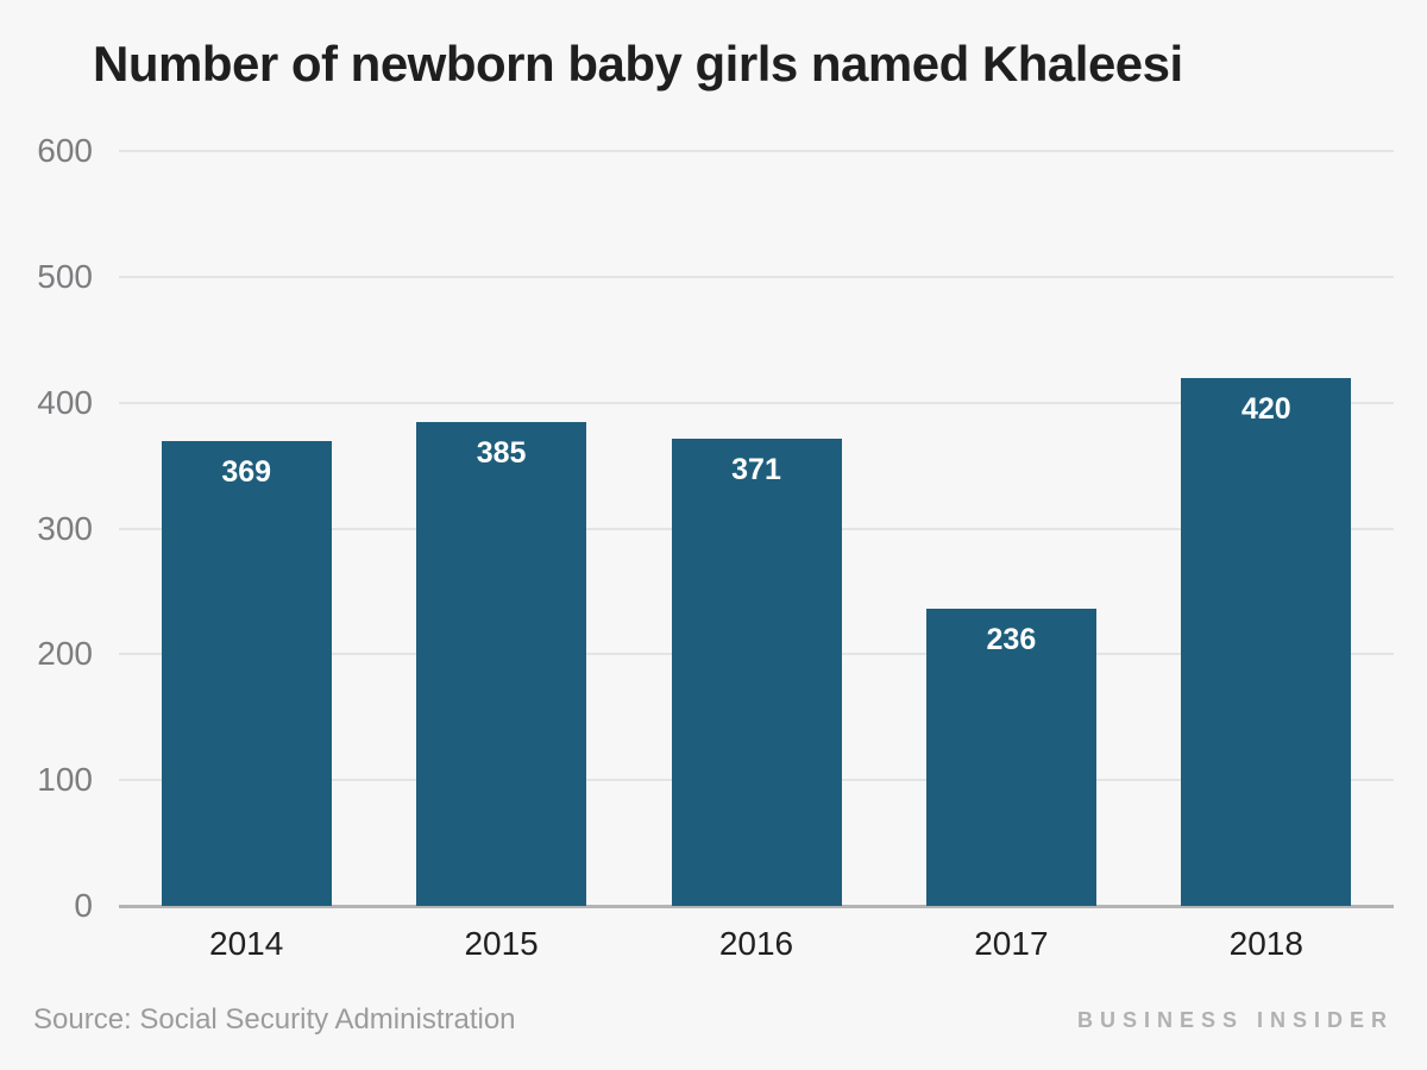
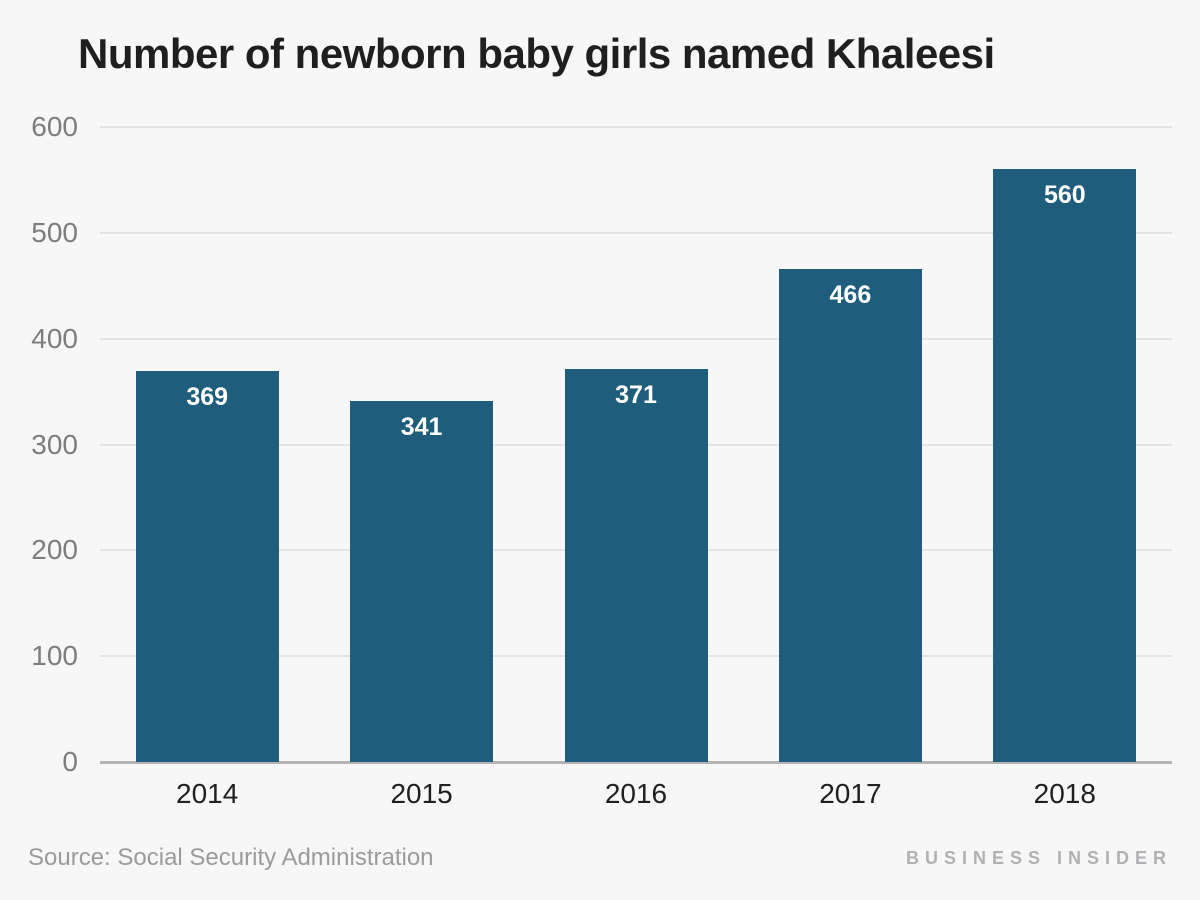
2015: 385 -> 341
2017: 236 -> 466
2018: 420 -> 560
